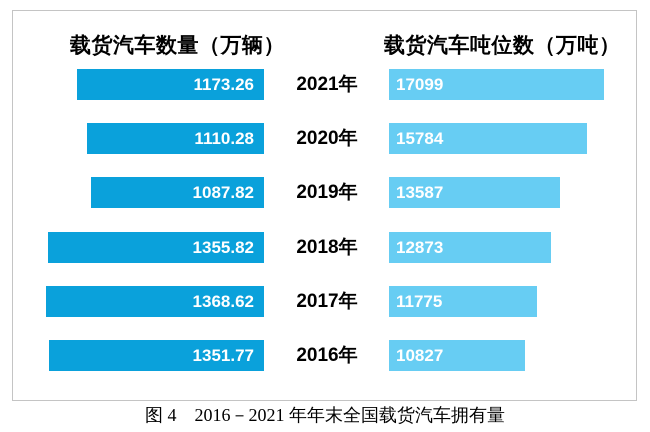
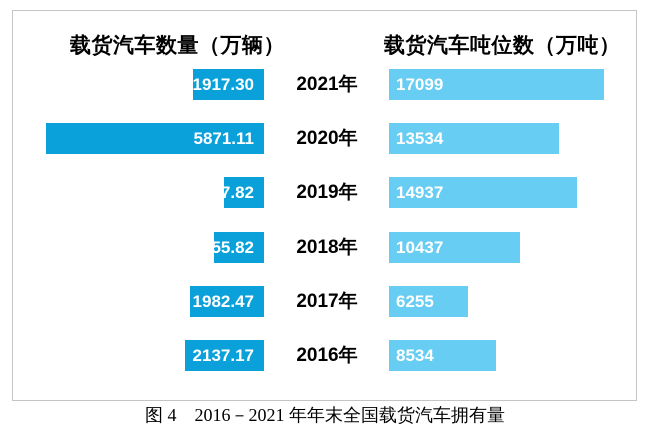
载货汽车数量（万辆）/2021年: 1173.26 -> 1917.30
载货汽车数量（万辆）/2020年: 1110.28 -> 5871.11
载货汽车吨位数（万吨）/2020年: 15784 -> 13534
载货汽车吨位数（万吨）/2019年: 13587 -> 14937
载货汽车吨位数（万吨）/2018年: 12873 -> 10437
载货汽车数量（万辆）/2017年: 1368.62 -> 1982.47
载货汽车吨位数（万吨）/2017年: 11775 -> 6255
载货汽车数量（万辆）/2016年: 1351.77 -> 2137.17
载货汽车吨位数（万吨）/2016年: 10827 -> 8534
